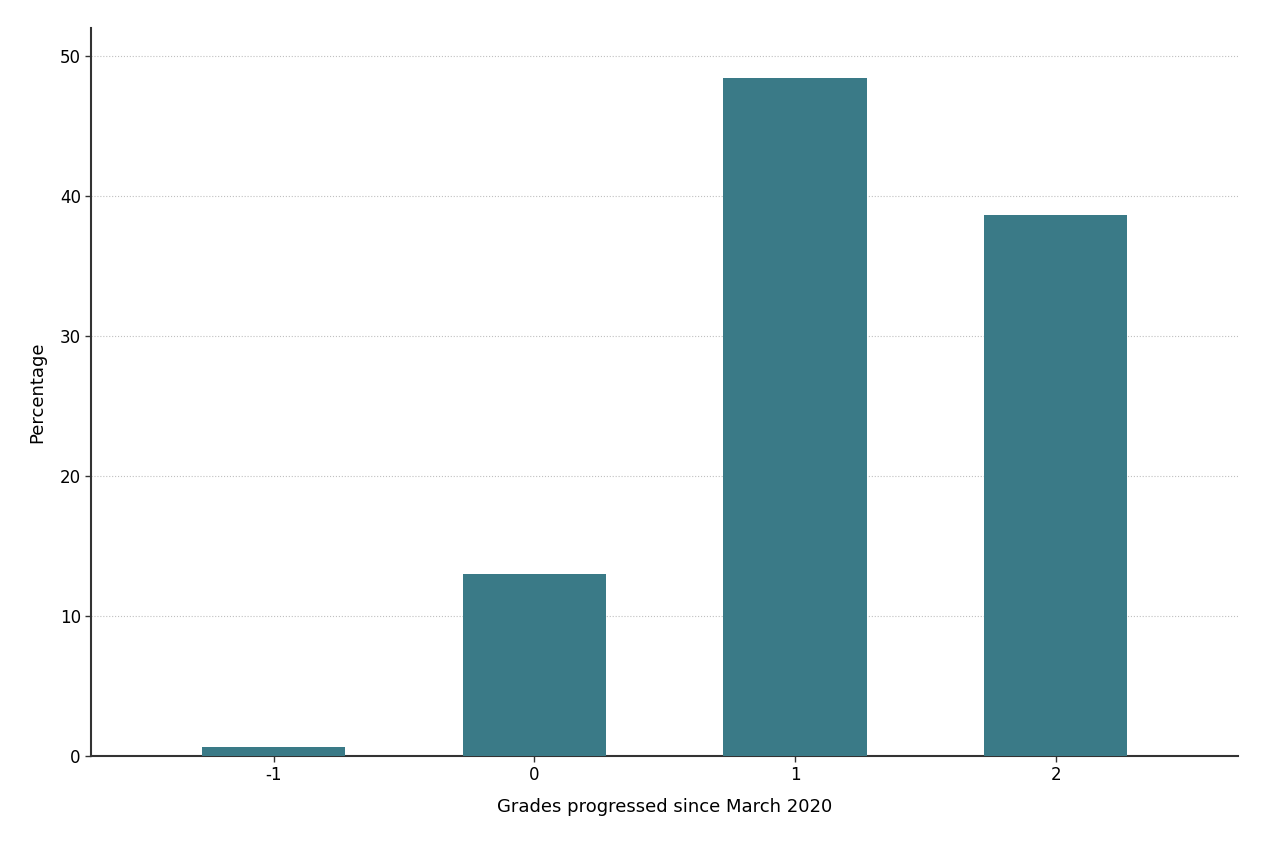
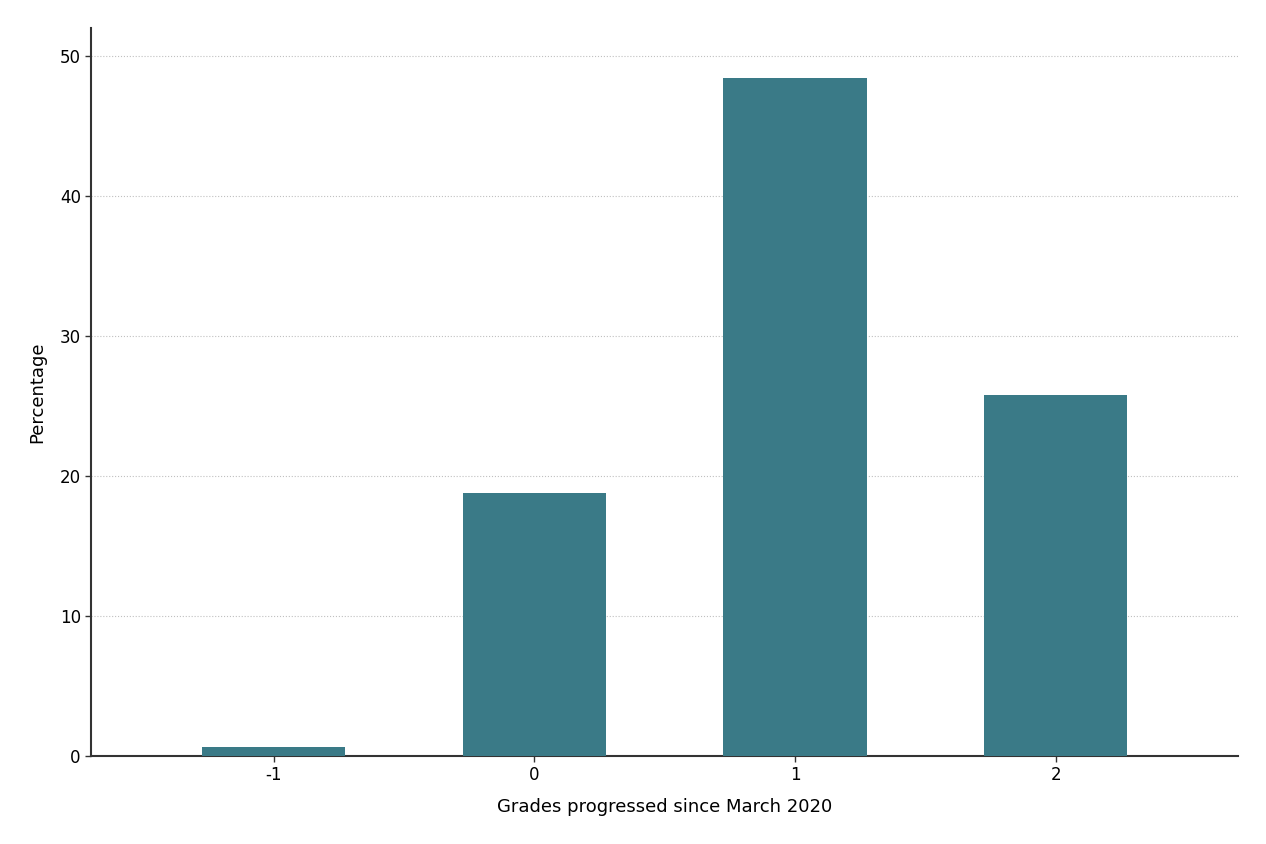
0: 13.0 -> 18.8
2: 38.6 -> 25.8
